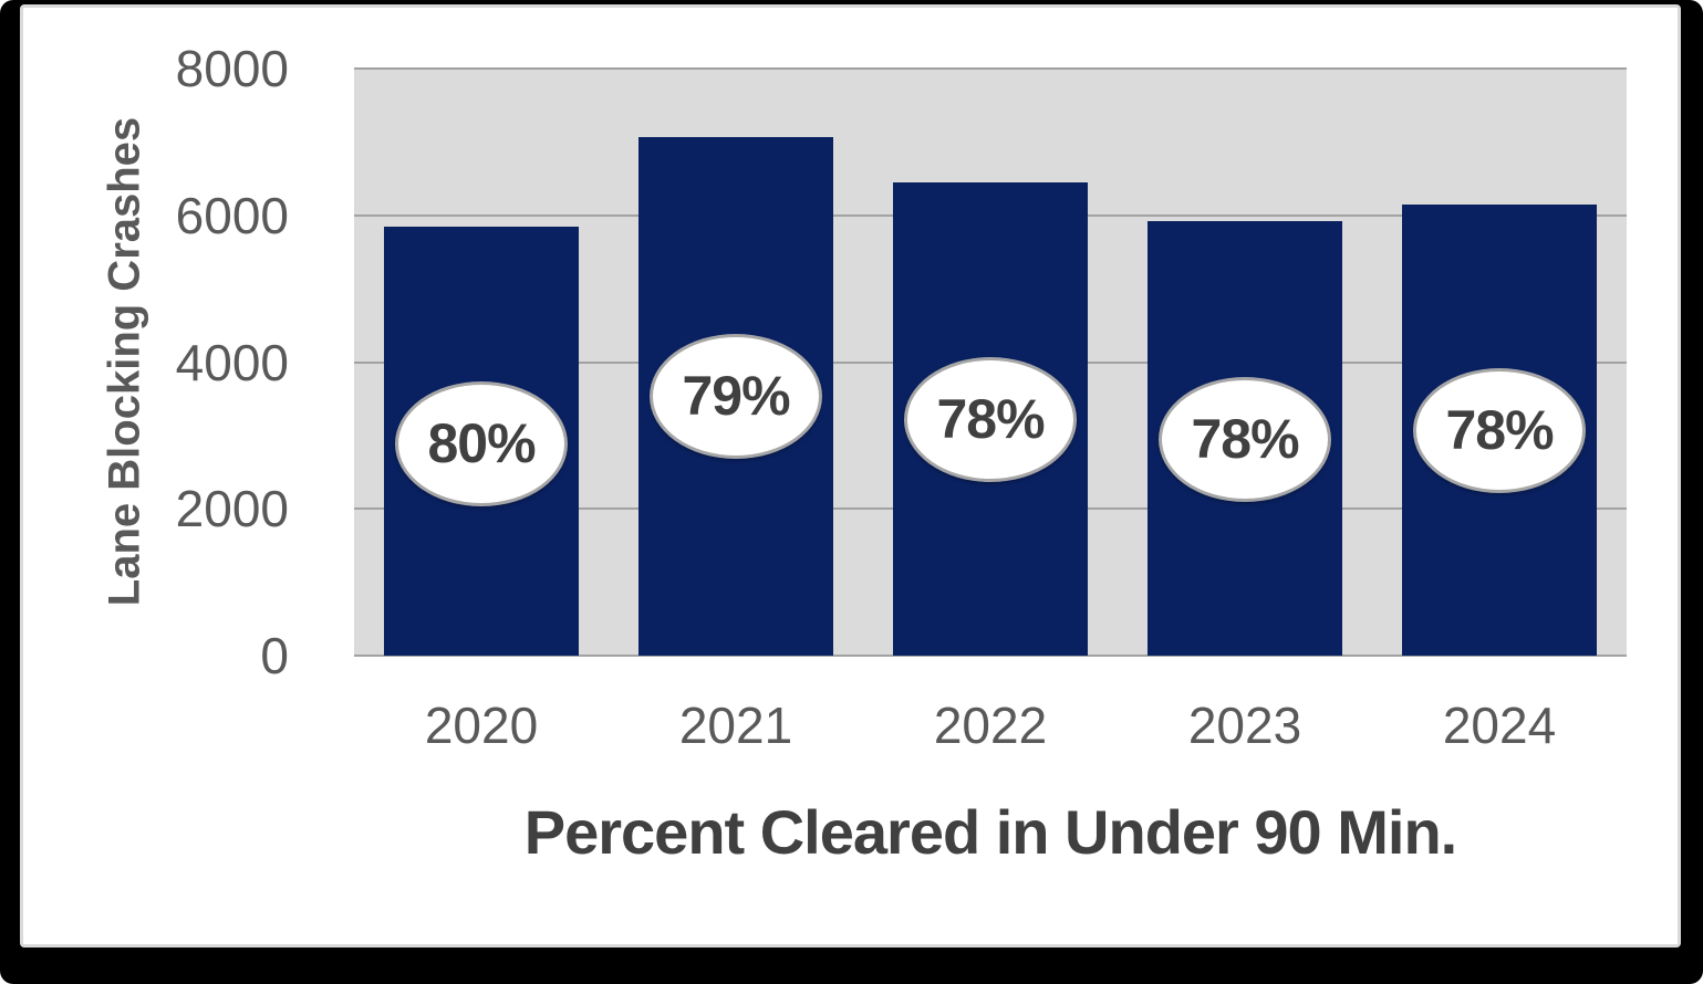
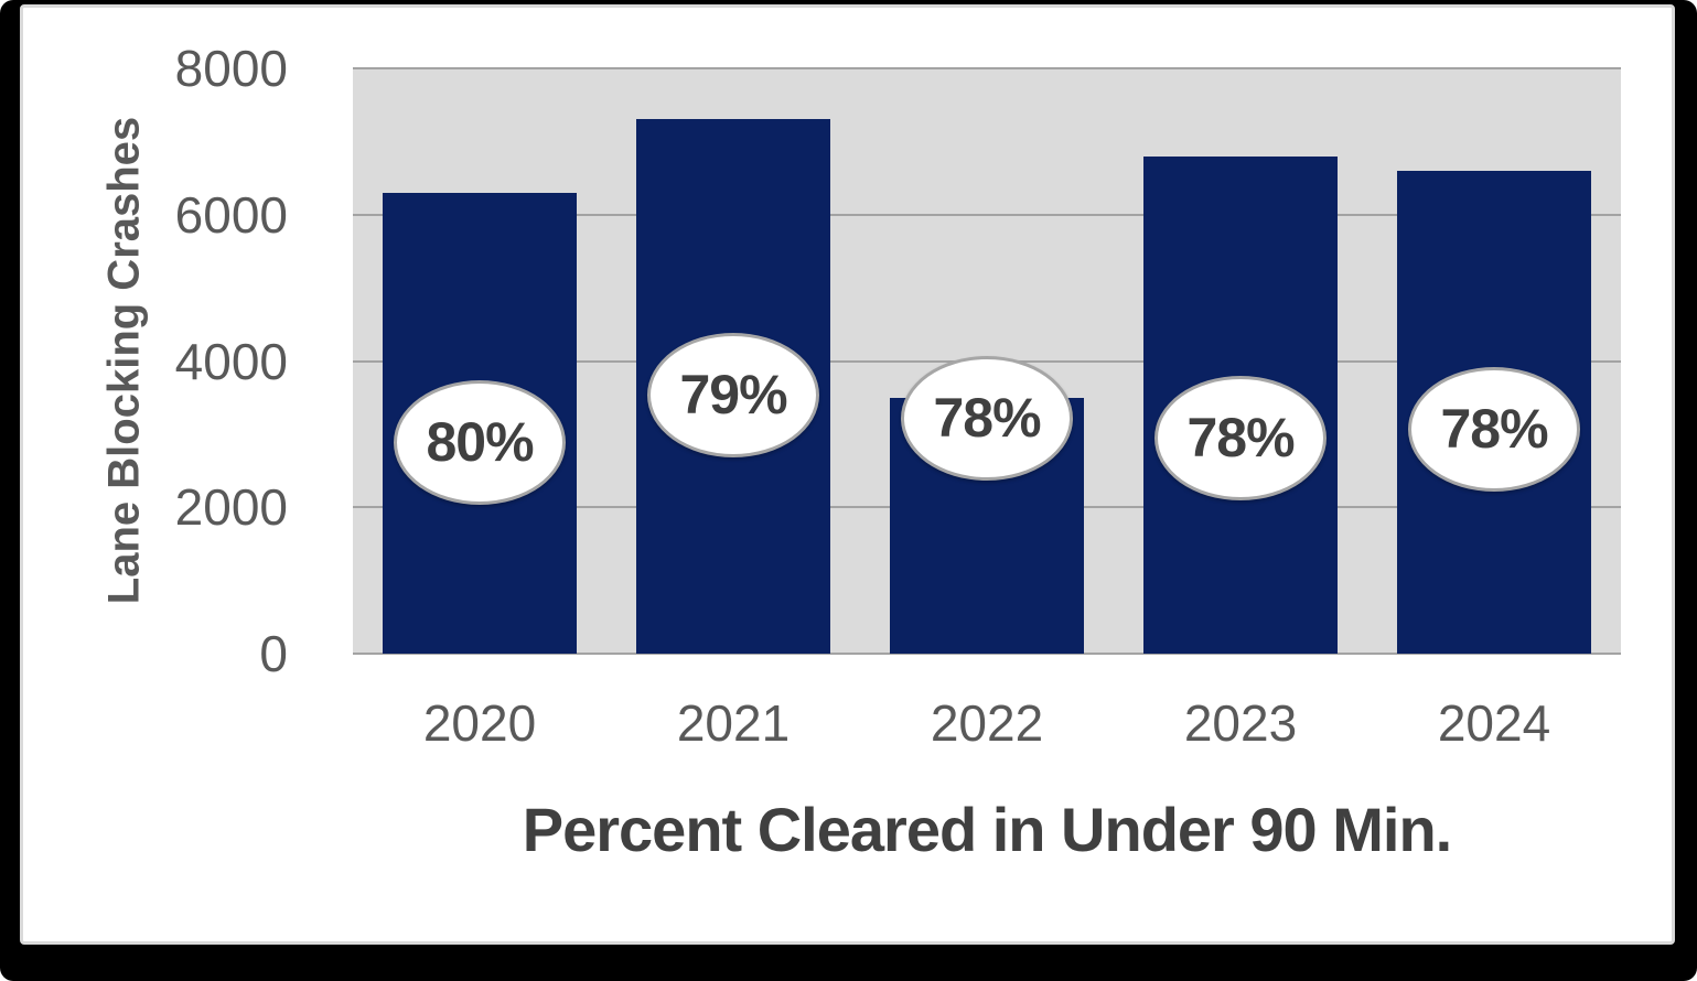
2020: 5800 -> 6300
2021: 7100 -> 7300
2022: 6400 -> 3500
2023: 5900 -> 6800
2024: 6100 -> 6600
